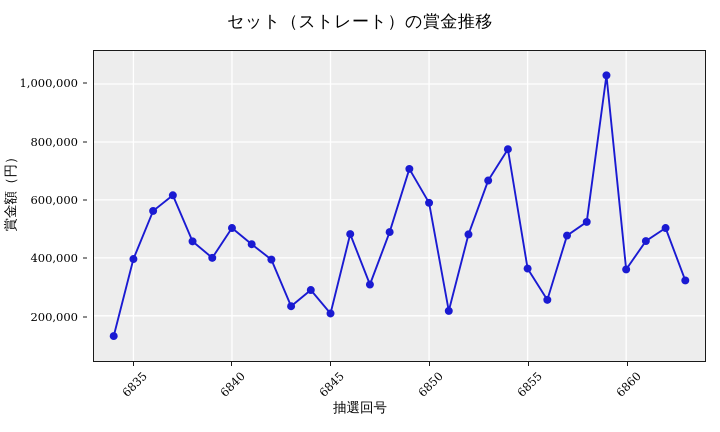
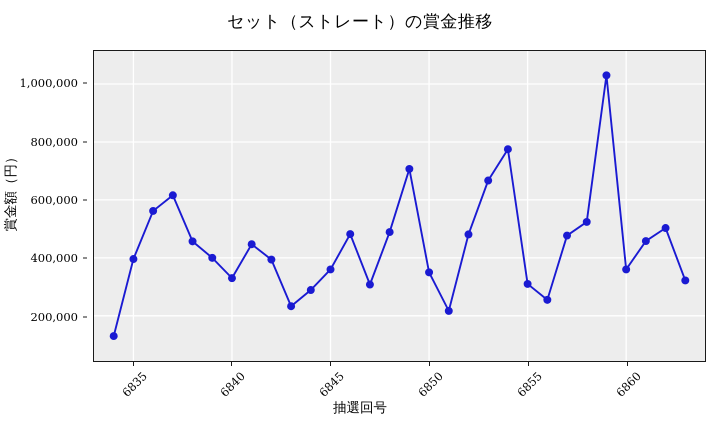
6840: 500000 -> 330000
6845: 210000 -> 360000
6850: 590000 -> 350000
6855: 360000 -> 310000
